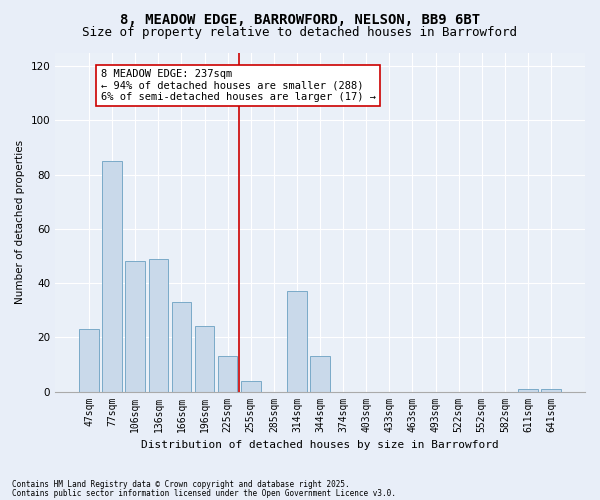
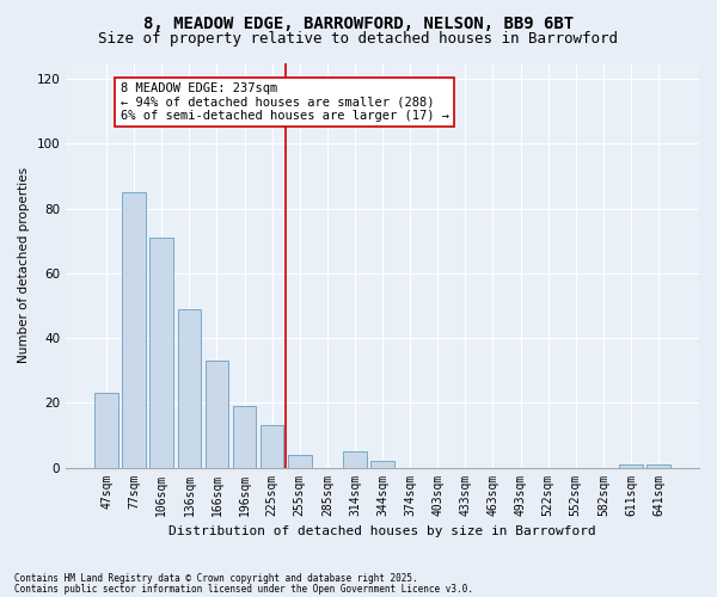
106sqm: 48 -> 71
196sqm: 24 -> 19
314sqm: 37 -> 5
344sqm: 13 -> 2
